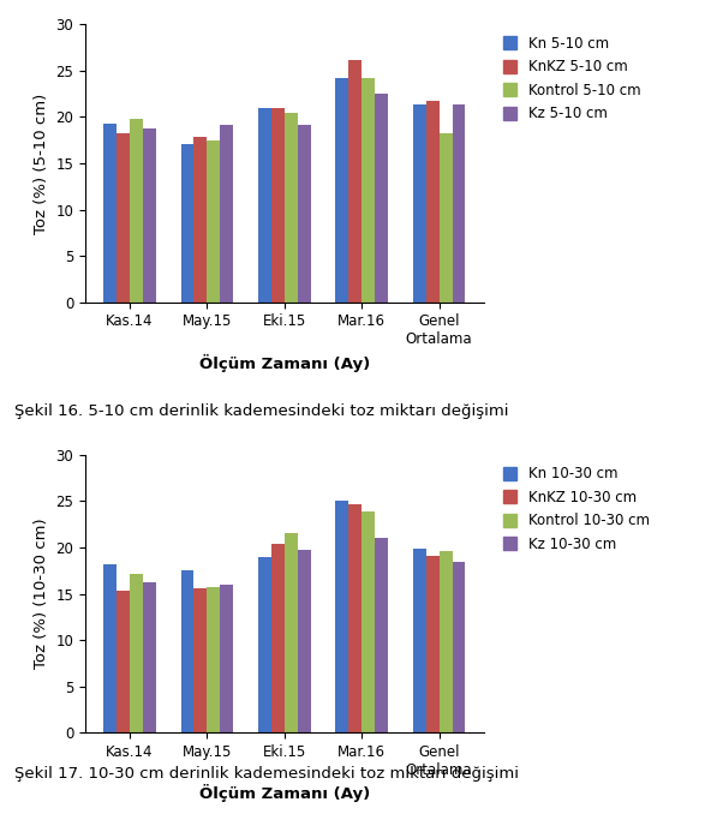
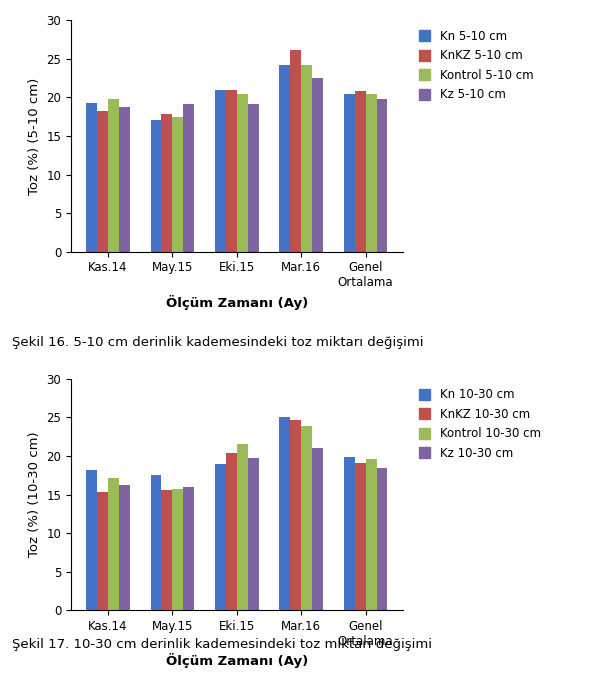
Kn 5-10 cm/Genel Ortalama: 21.4 -> 20.4
KnKZ 5-10 cm/Genel Ortalama: 21.8 -> 20.8
Kontrol 5-10 cm/Genel Ortalama: 18.2 -> 20.5
Kz 5-10 cm/Genel Ortalama: 21.4 -> 19.8
